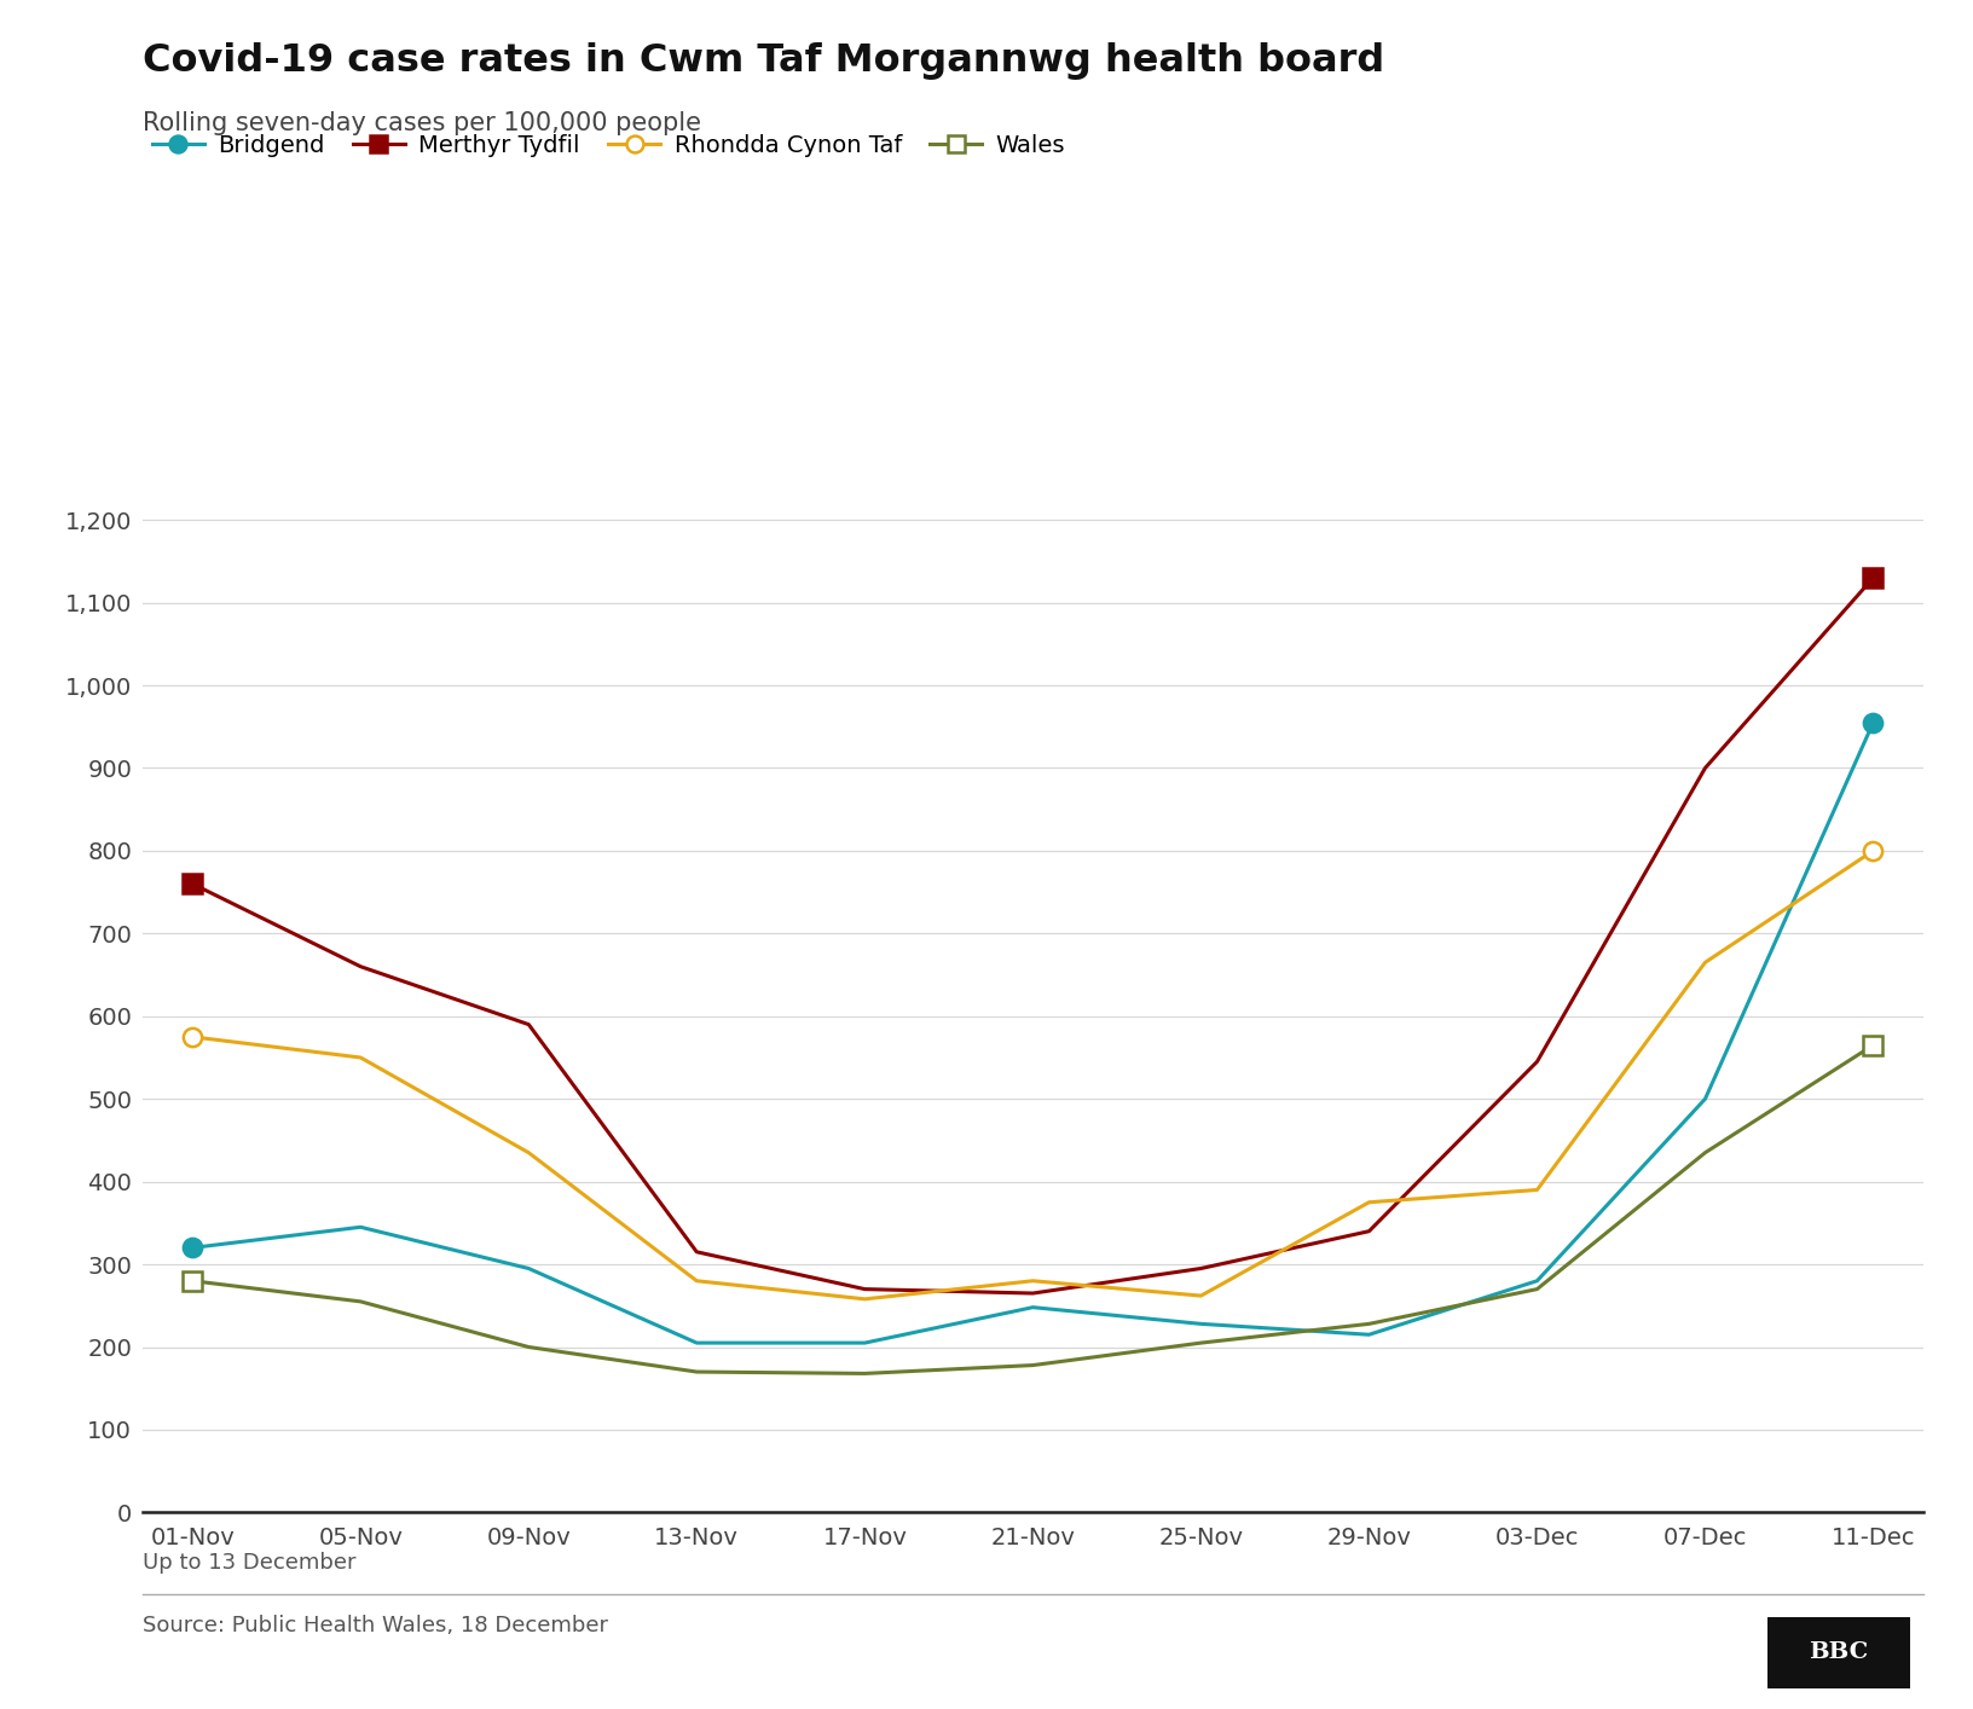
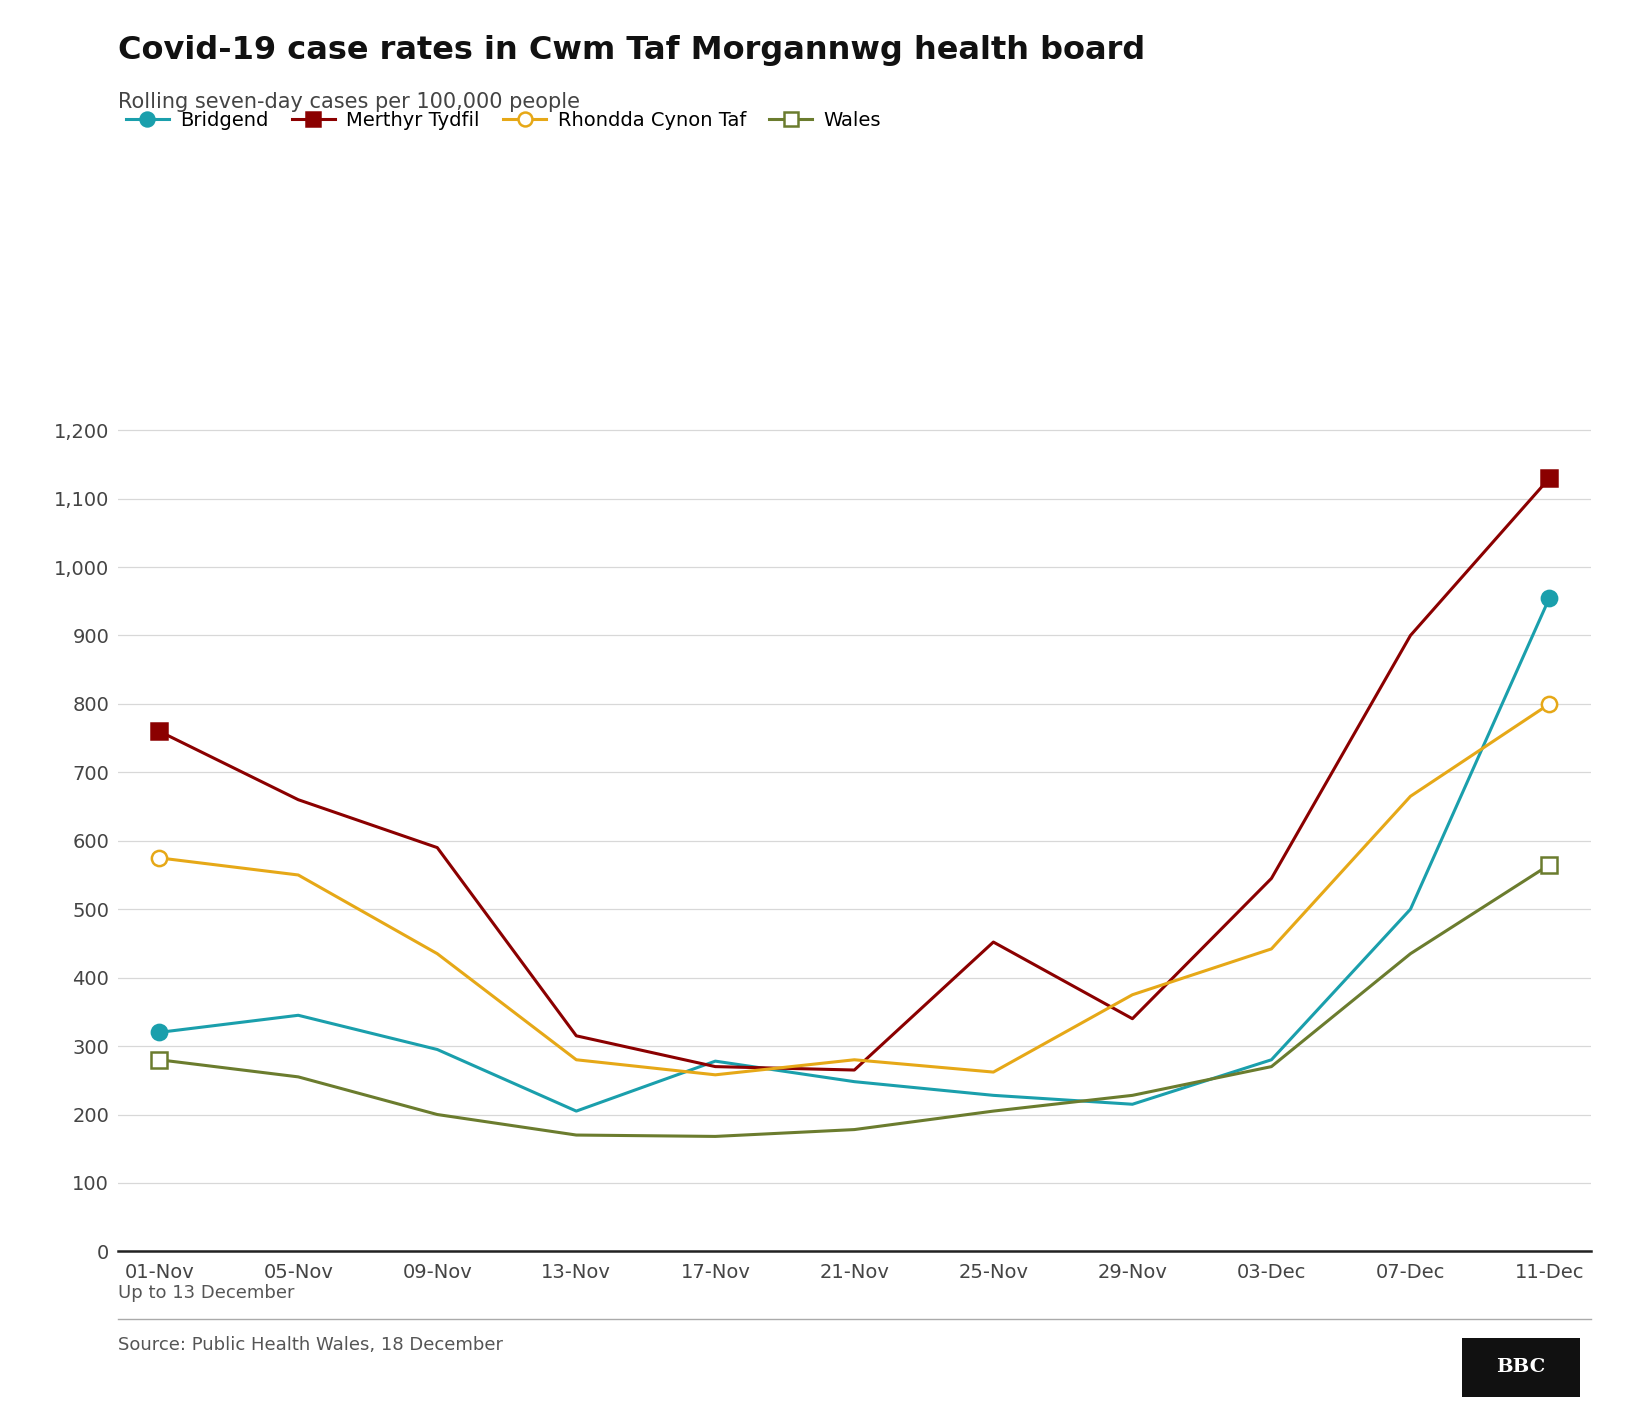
Bridgend/17-Nov: 205 -> 278
Merthyr Tydfil/25-Nov: 295 -> 452
Rhondda Cynon Taf/03-Dec: 390 -> 442
